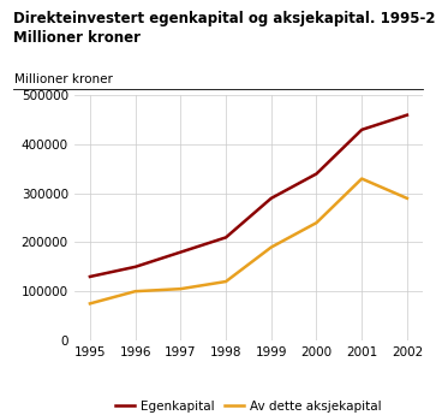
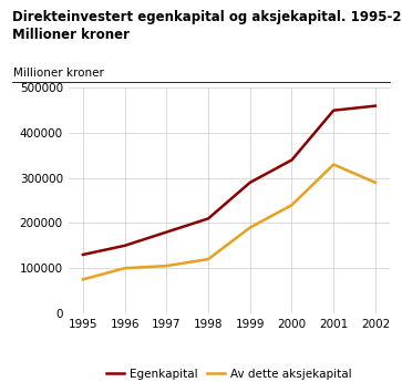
Egenkapital/2001: 430000 -> 450000
